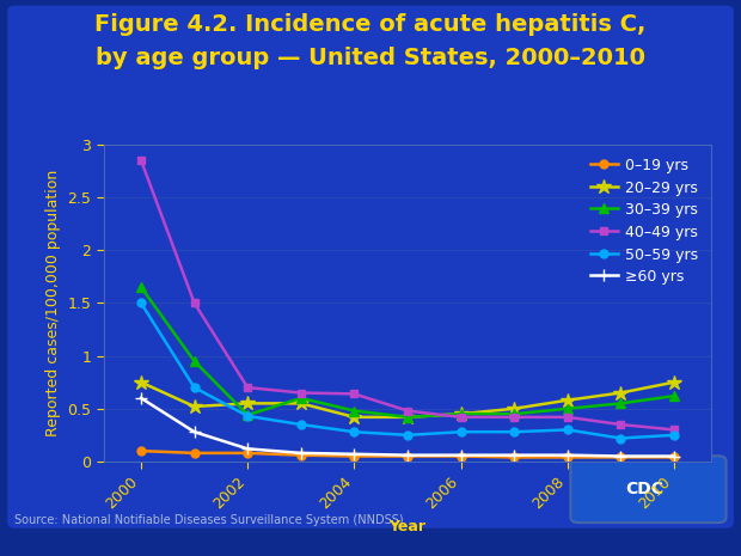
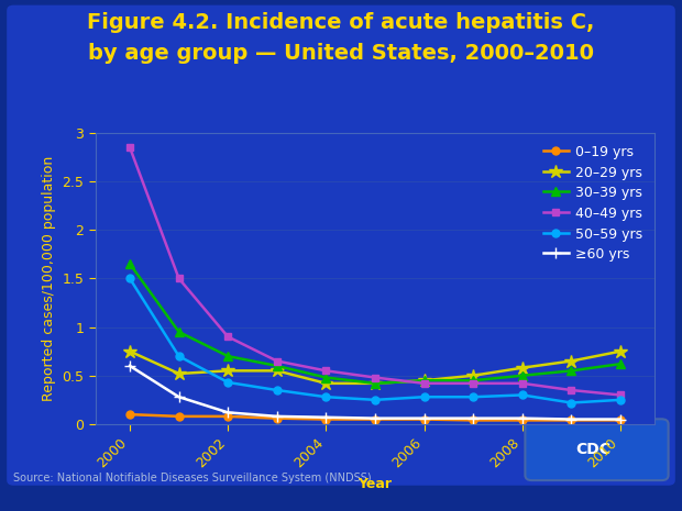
30–39 yrs/2002: 0.44 -> 0.70
40–49 yrs/2002: 0.70 -> 0.90
40–49 yrs/2004: 0.64 -> 0.55
